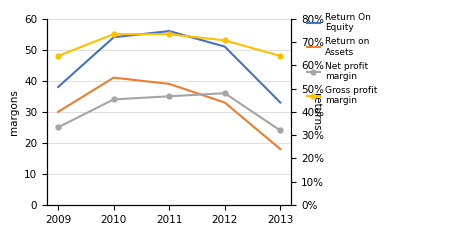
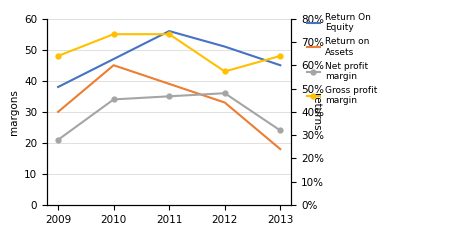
Net profit margin/2009: 25 -> 21
Return On Equity/2010: 54 -> 47
Return on Assets/2010: 41 -> 45
Gross profit margin/2012: 53 -> 43
Return On Equity/2013: 33 -> 45
